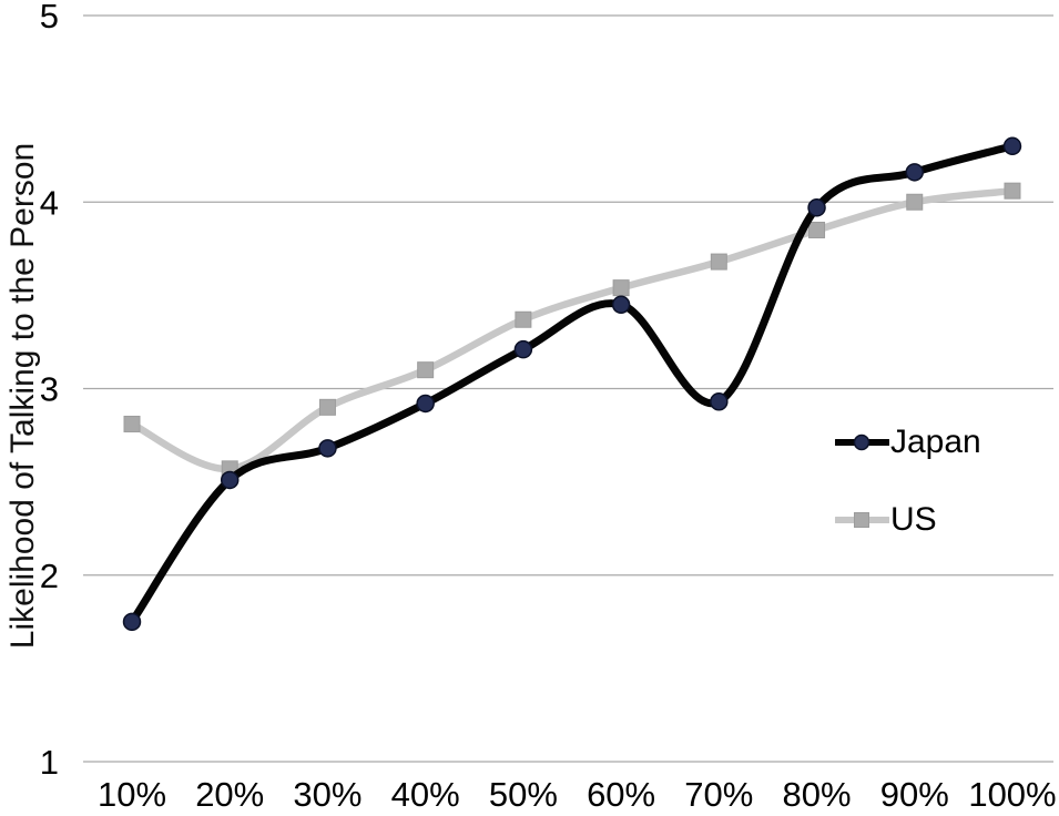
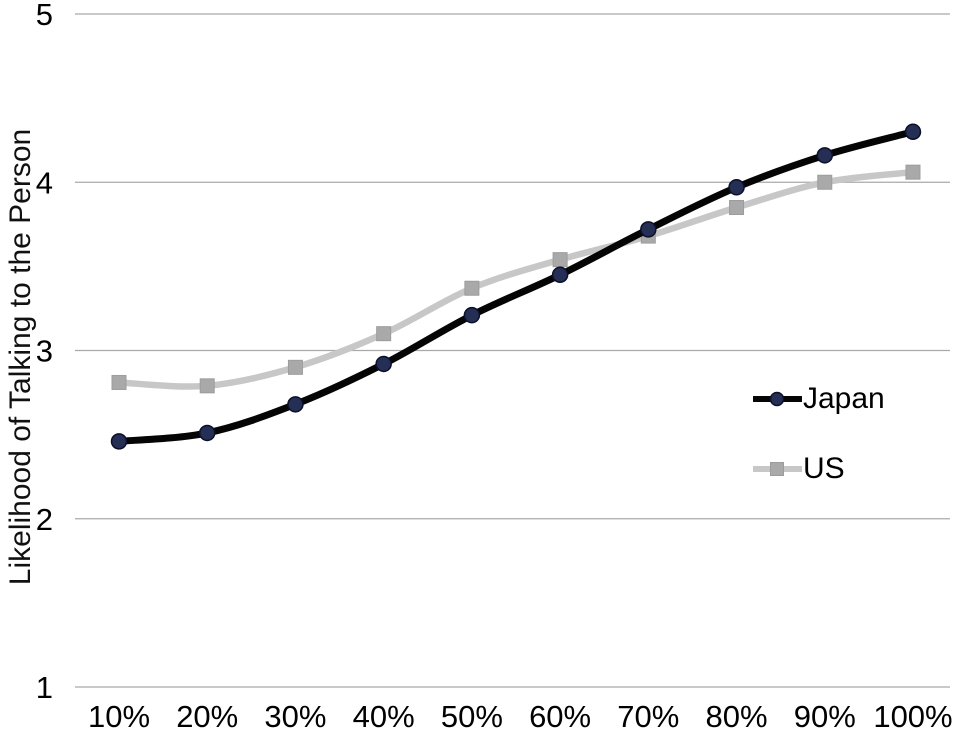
Japan/10%: 1.75 -> 2.46
US/20%: 2.57 -> 2.79
Japan/70%: 2.93 -> 3.72
